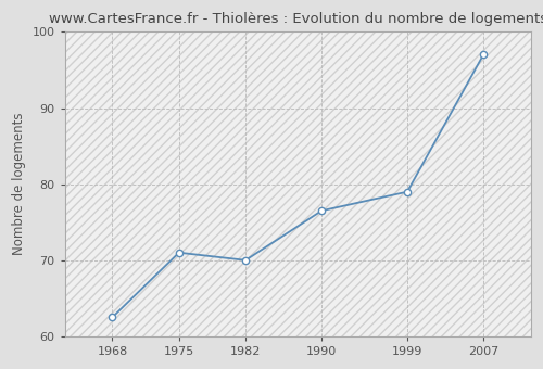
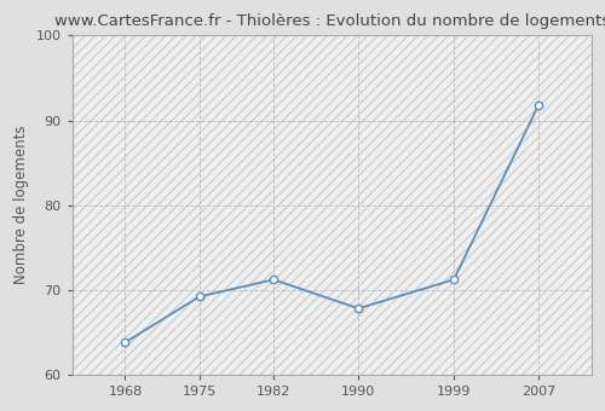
1968: 62.5 -> 63.8
1975: 71.0 -> 69.2
1982: 70.0 -> 71.2
1990: 76.5 -> 67.8
1999: 79.0 -> 71.2
2007: 97.0 -> 91.8
